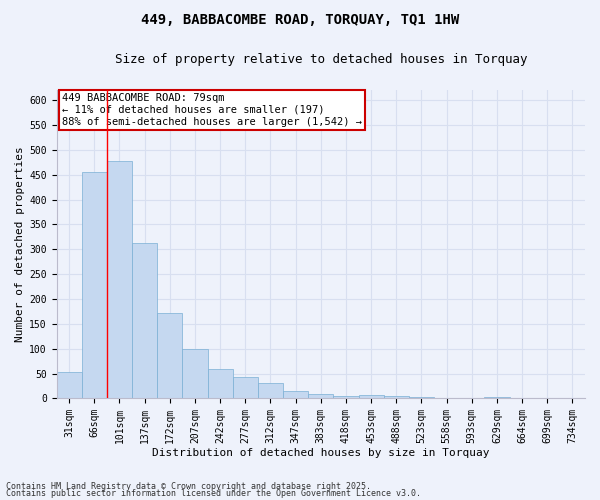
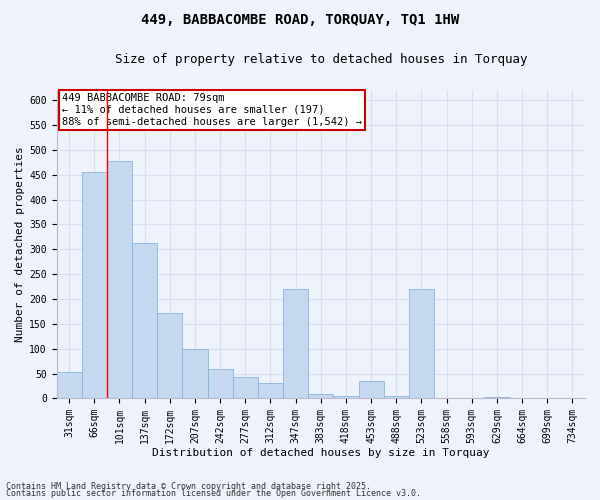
347sqm: 15 -> 220
453sqm: 7 -> 35
523sqm: 2 -> 220
